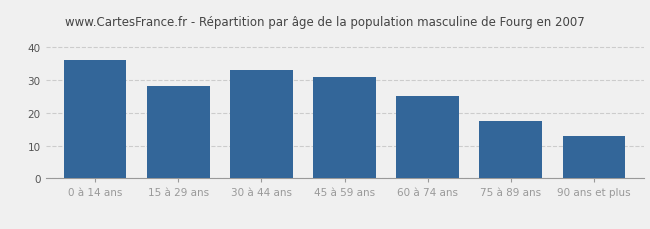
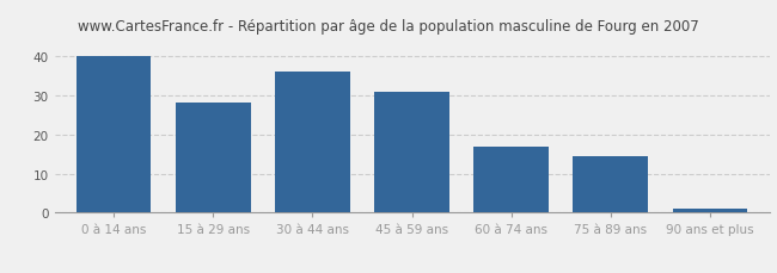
0 à 14 ans: 36.0 -> 40.0
30 à 44 ans: 33.0 -> 36.0
60 à 74 ans: 25.0 -> 17.0
75 à 89 ans: 17.5 -> 14.5
90 ans et plus: 13.0 -> 1.0
